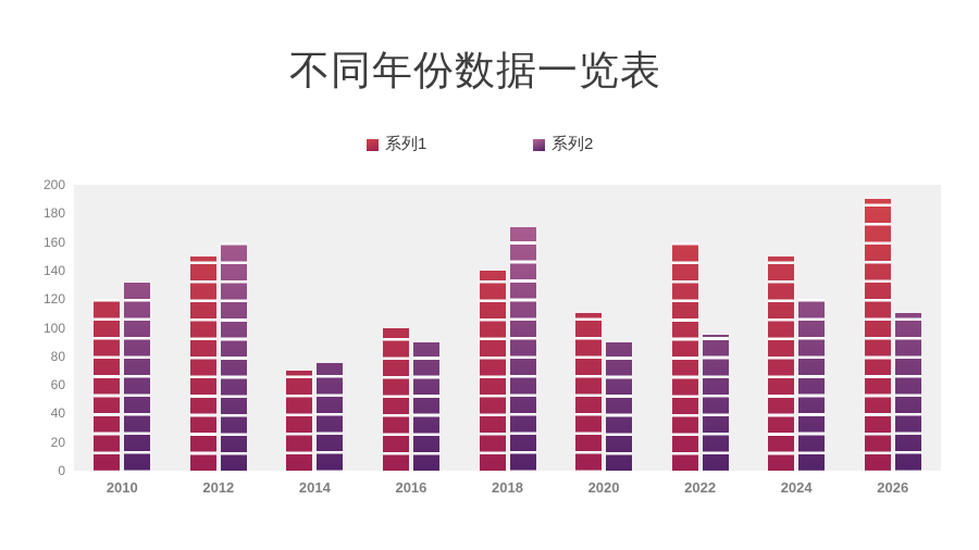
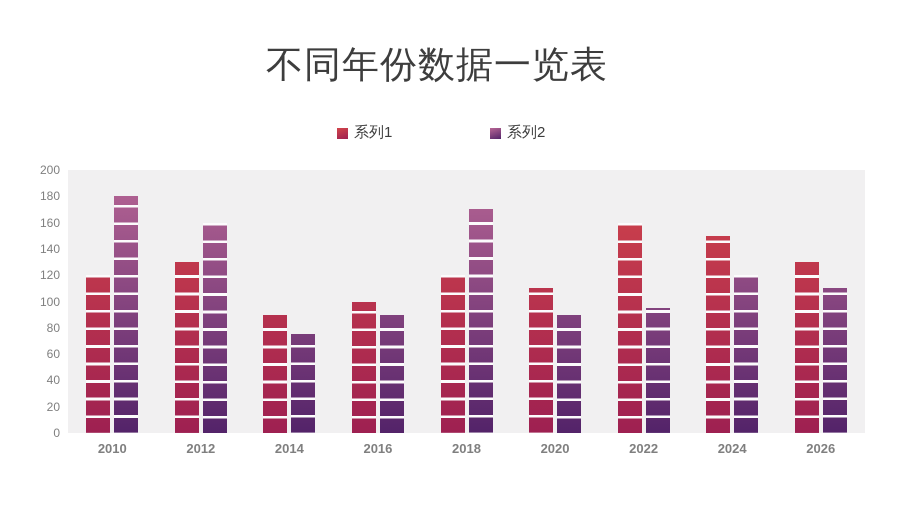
系列2/2010: 132 -> 180
系列1/2012: 150 -> 130
系列1/2014: 70 -> 90
系列1/2018: 140 -> 120
系列1/2026: 190 -> 130
